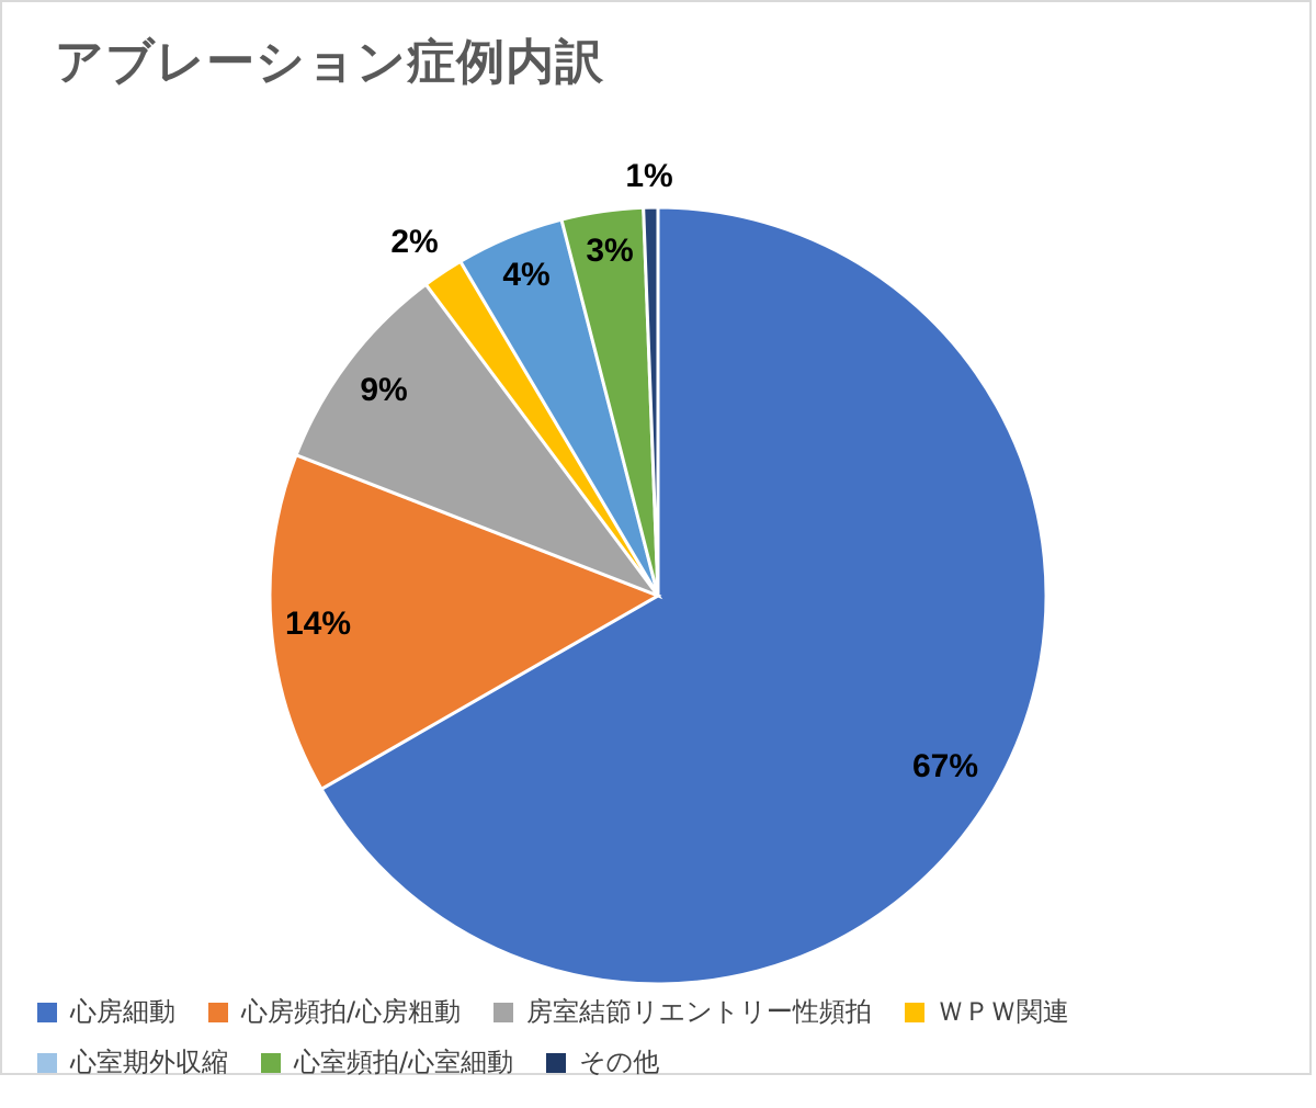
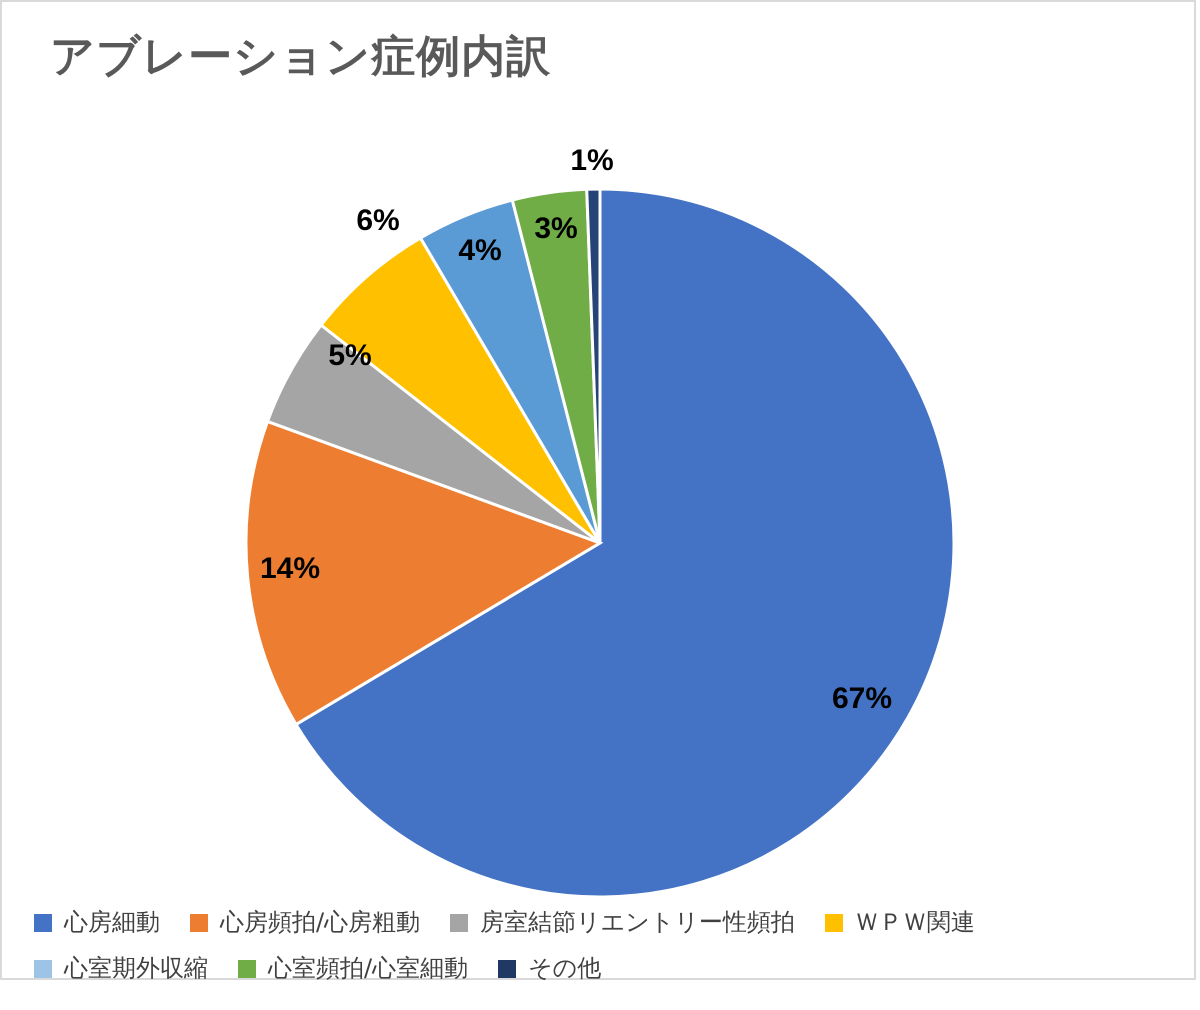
房室結節リエントリー性頻拍: 9% -> 5%
ＷＰＷ関連: 2% -> 6%
